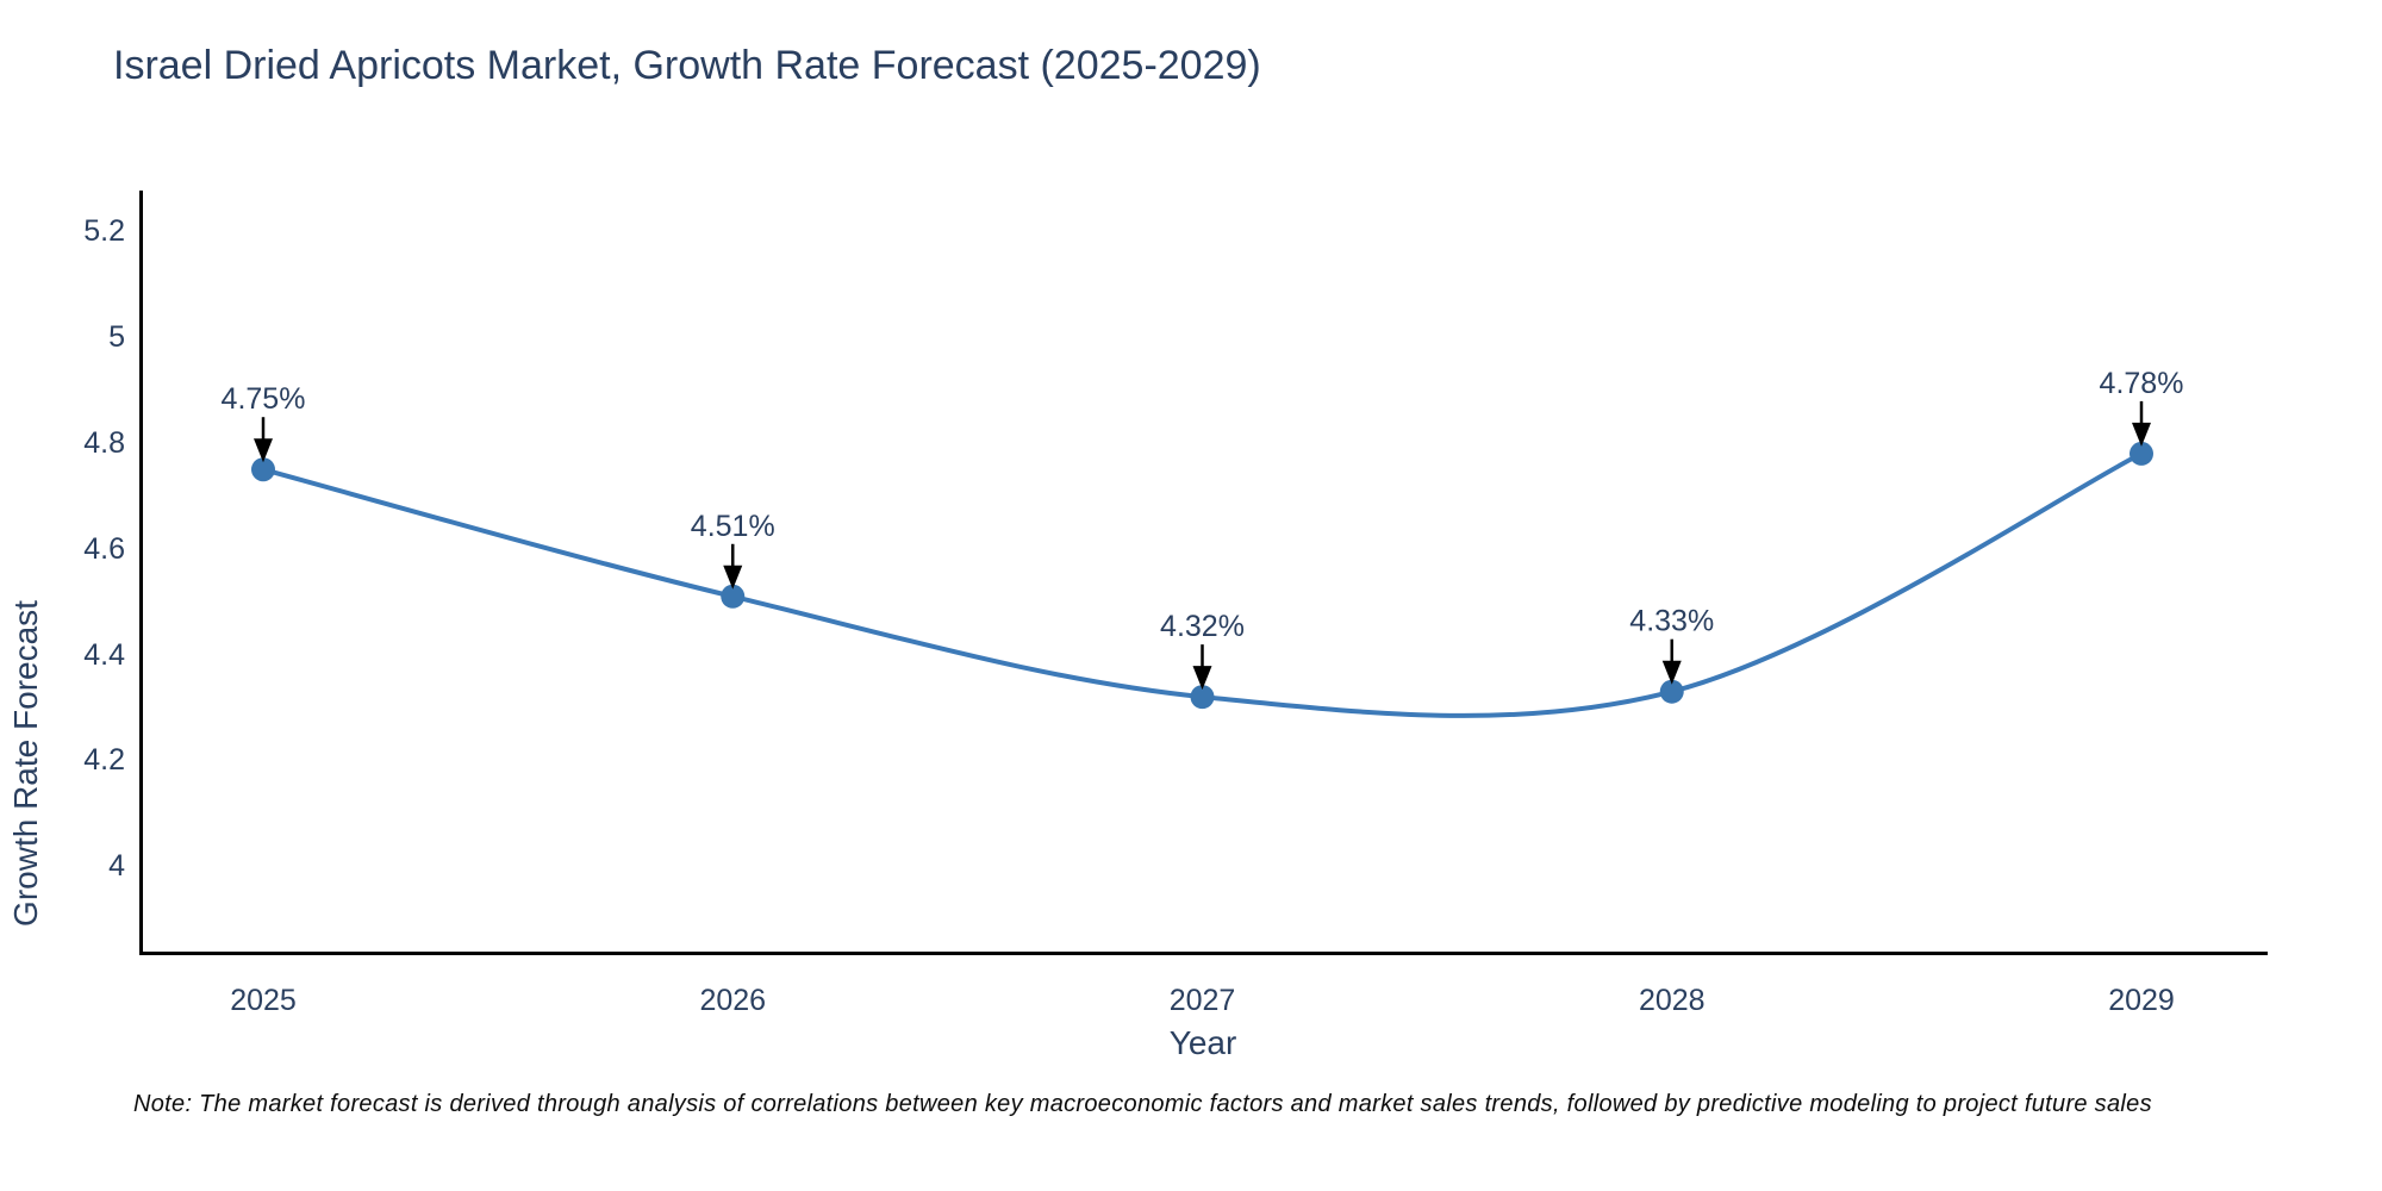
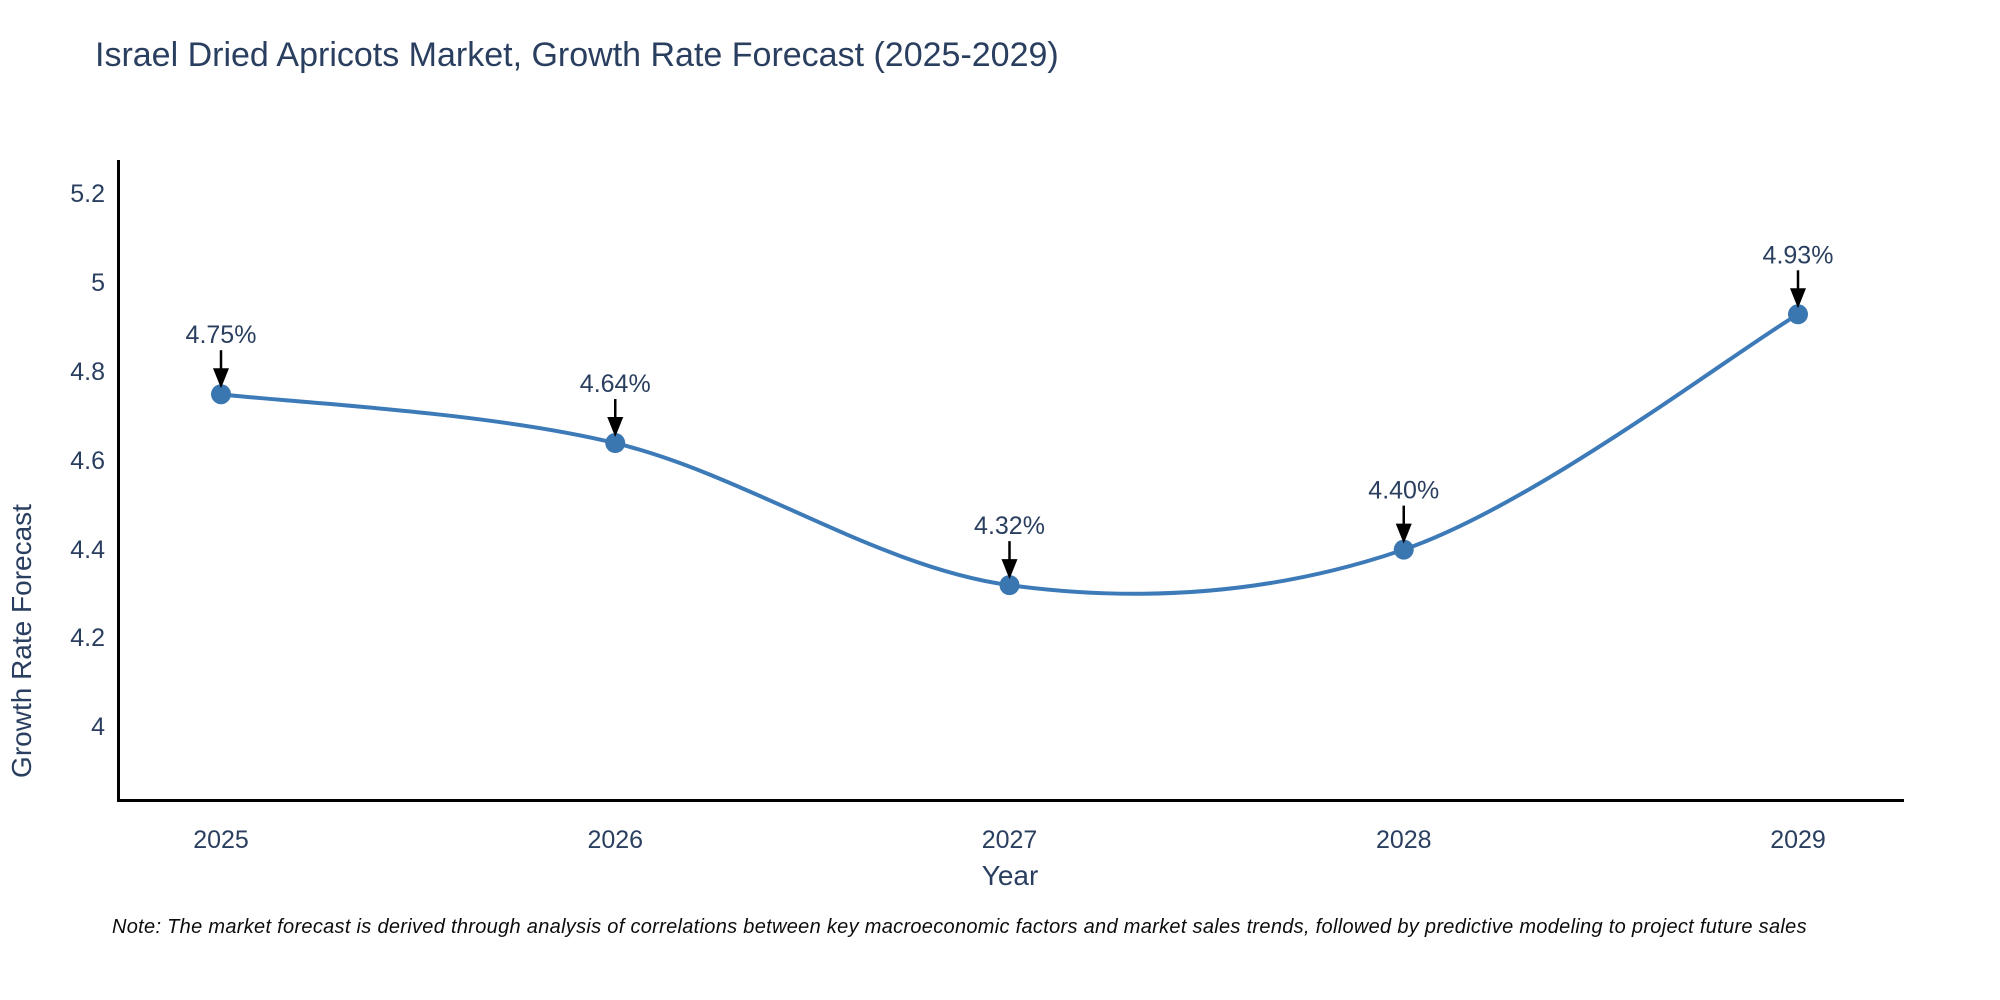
2026: 4.51% -> 4.64%
2028: 4.33% -> 4.40%
2029: 4.78% -> 4.93%
